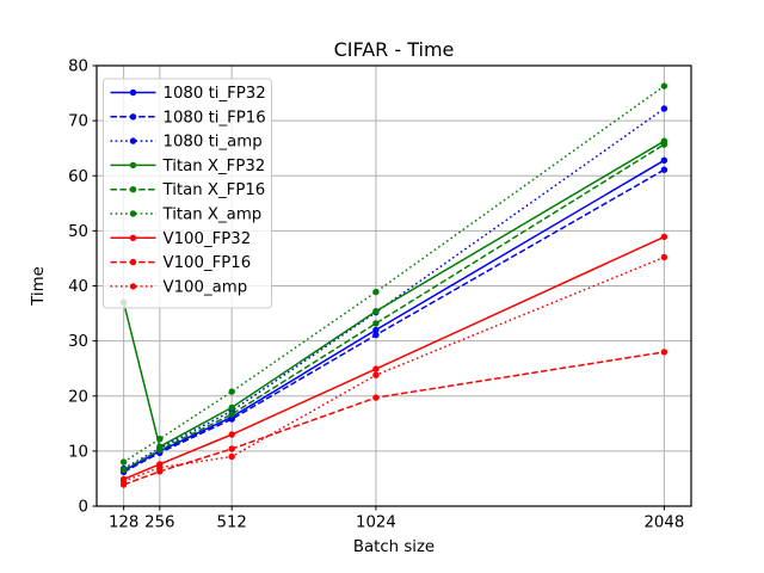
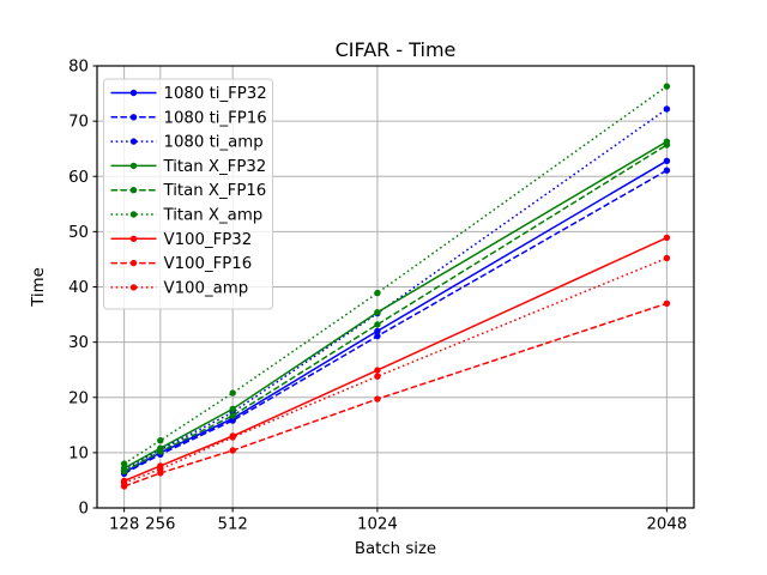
Titan X_FP32/128: 37 -> 7
V100_amp/512: 9 -> 13
V100_FP16/2048: 28 -> 37
